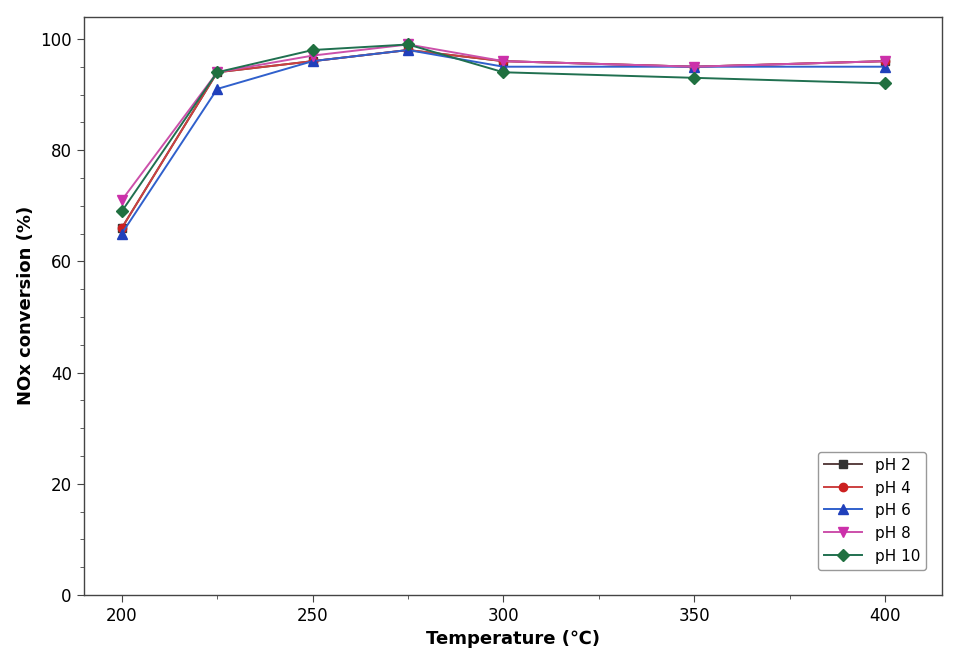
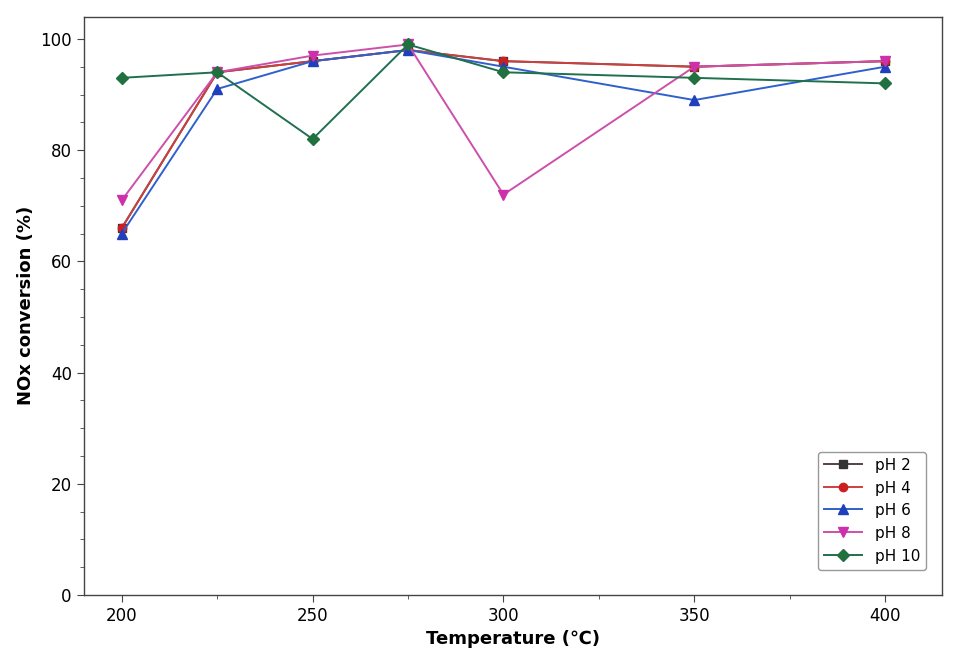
pH 10/200: 69 -> 93
pH 10/250: 98 -> 82
pH 8/300: 96 -> 72
pH 6/350: 95 -> 89
